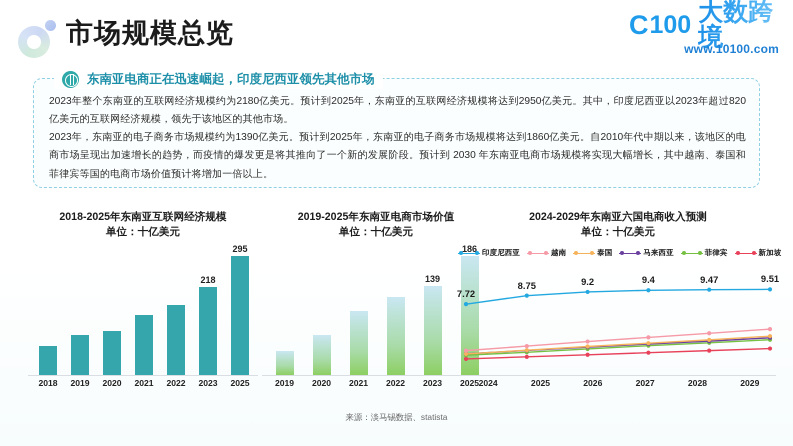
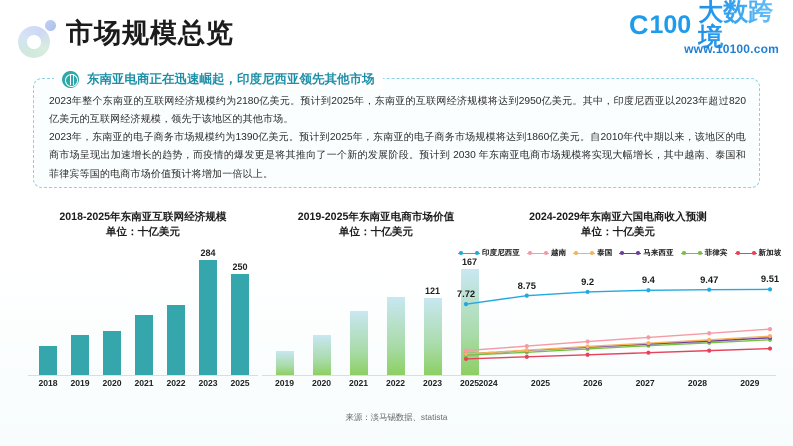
2018-2025年东南亚互联网经济规模/2023: 218 -> 284
2018-2025年东南亚互联网经济规模/2025: 295 -> 250
2019-2025年东南亚电商市场价值/2023: 139 -> 121
2019-2025年东南亚电商市场价值/2025: 186 -> 167
